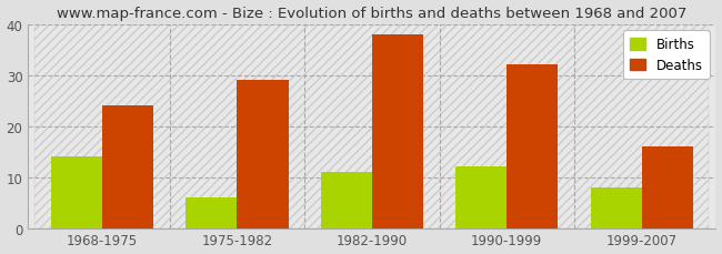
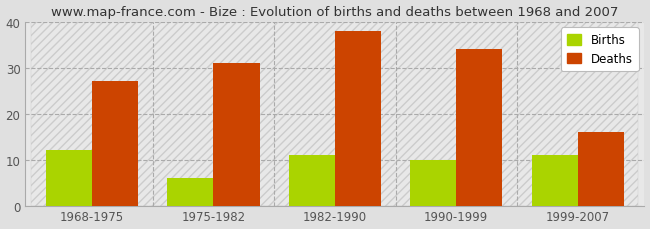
Births/1968-1975: 14 -> 12
Deaths/1968-1975: 24 -> 27
Deaths/1975-1982: 29 -> 31
Births/1990-1999: 12 -> 10
Deaths/1990-1999: 32 -> 34
Births/1999-2007: 8 -> 11
